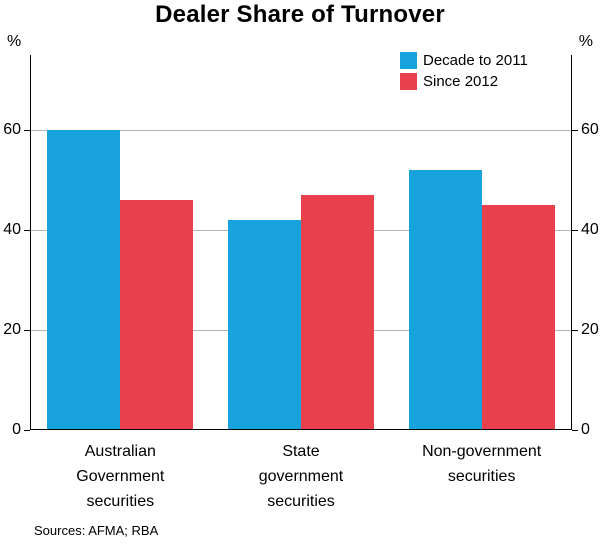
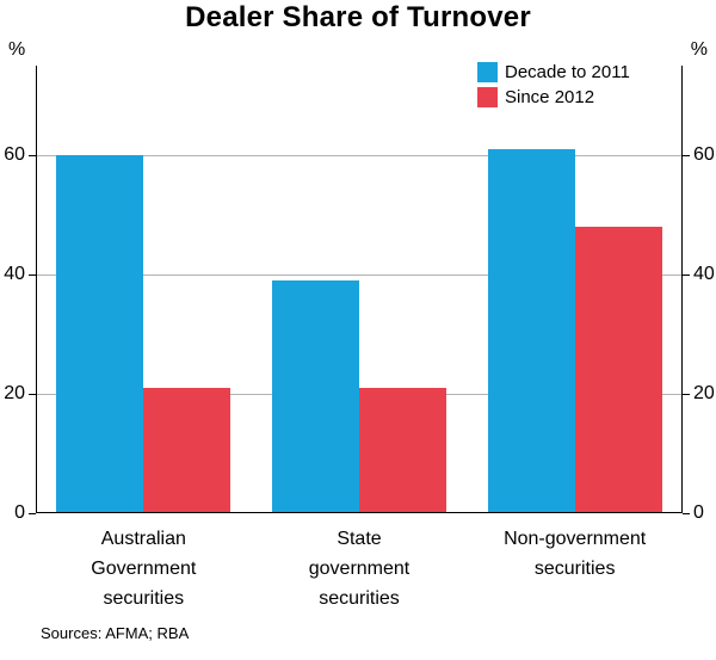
Since 2012/Australian Government securities: 46 -> 21
Decade to 2011/State government securities: 42 -> 39
Since 2012/State government securities: 47 -> 21
Decade to 2011/Non-government securities: 52 -> 61
Since 2012/Non-government securities: 45 -> 48
